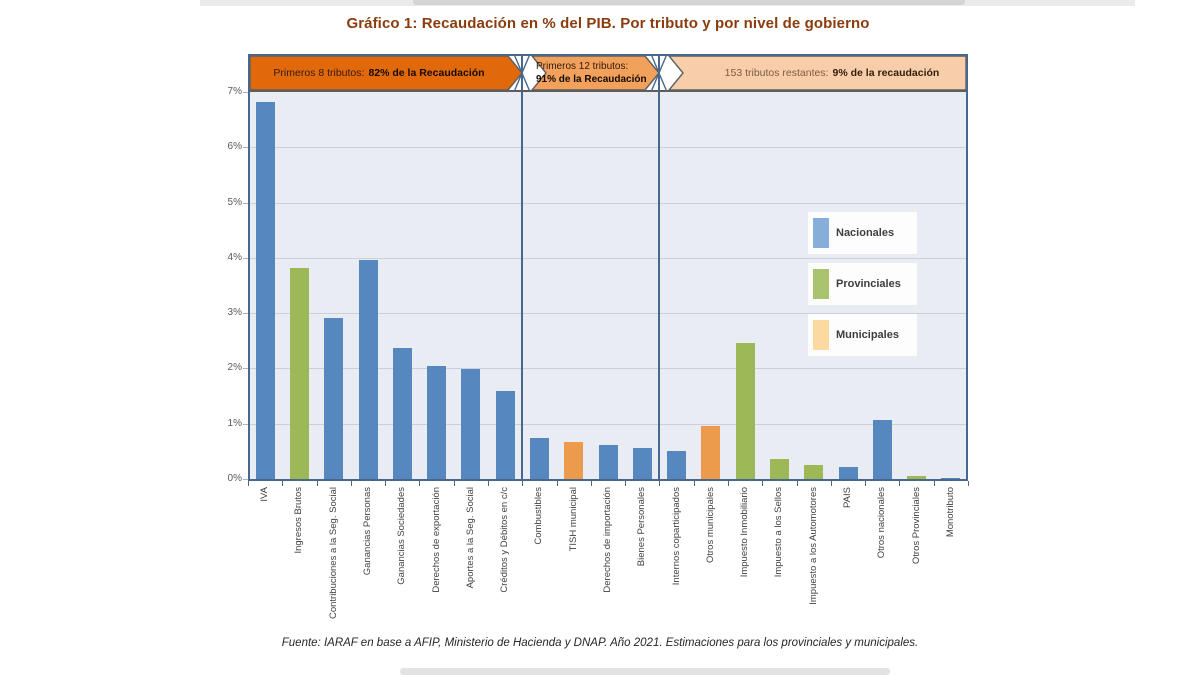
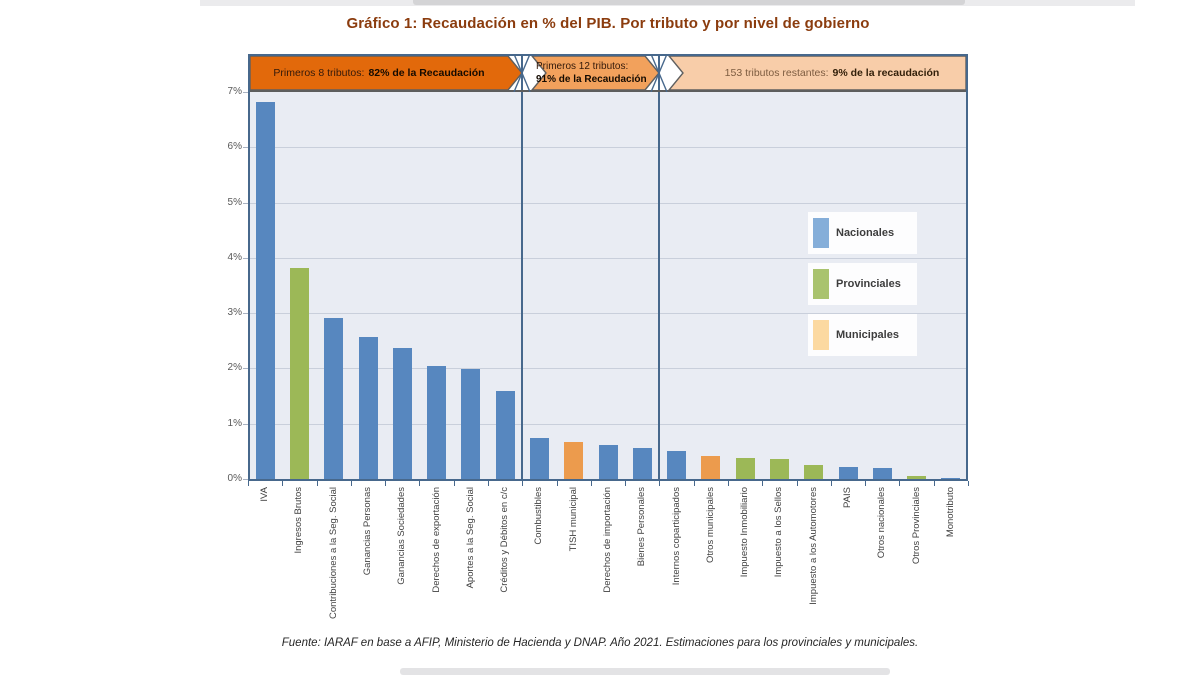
Ganancias Personas: 4.0% -> 2.6%
Otros municipales: 1.0% -> 0.5%
Impuesto Inmobiliario: 2.5% -> 0.4%
Otros nacionales: 1.1% -> 0.2%
